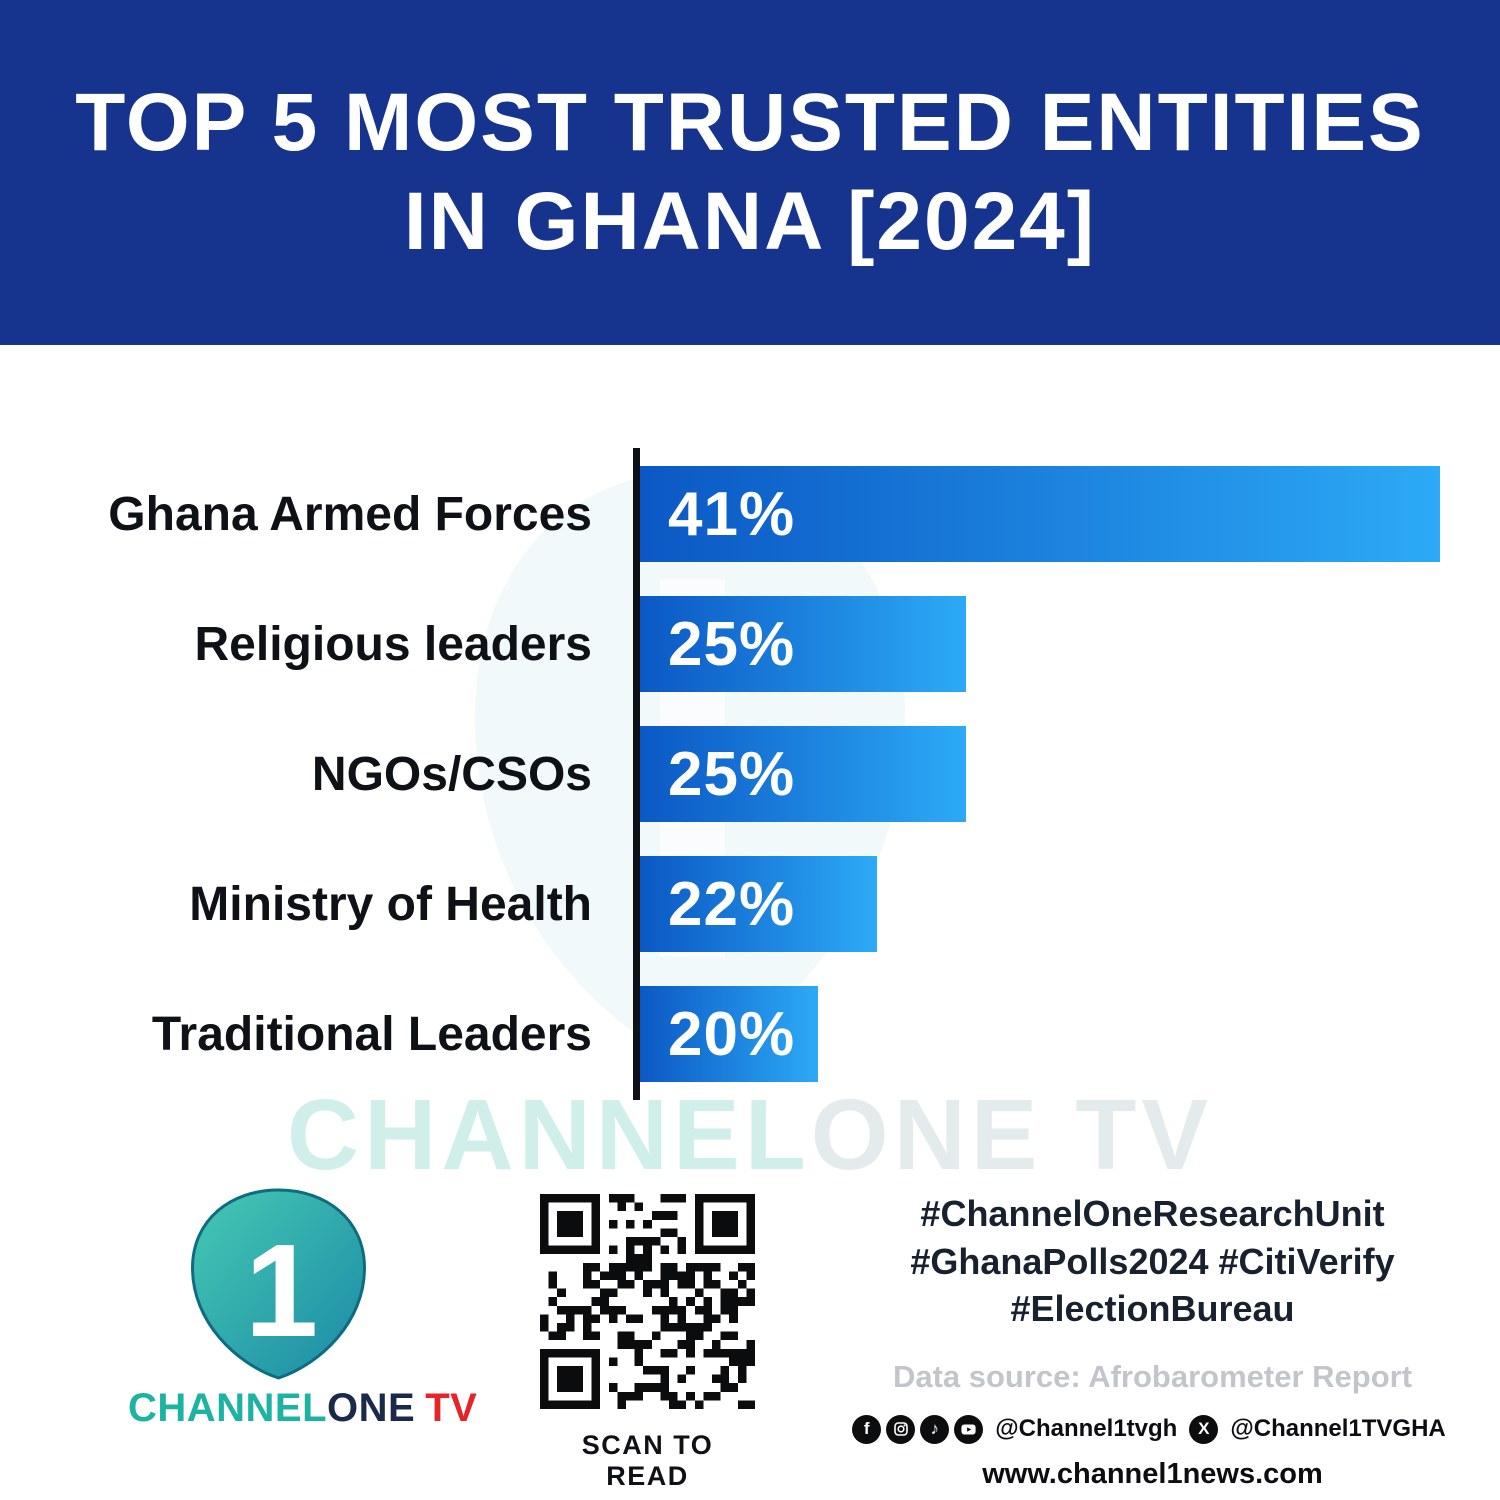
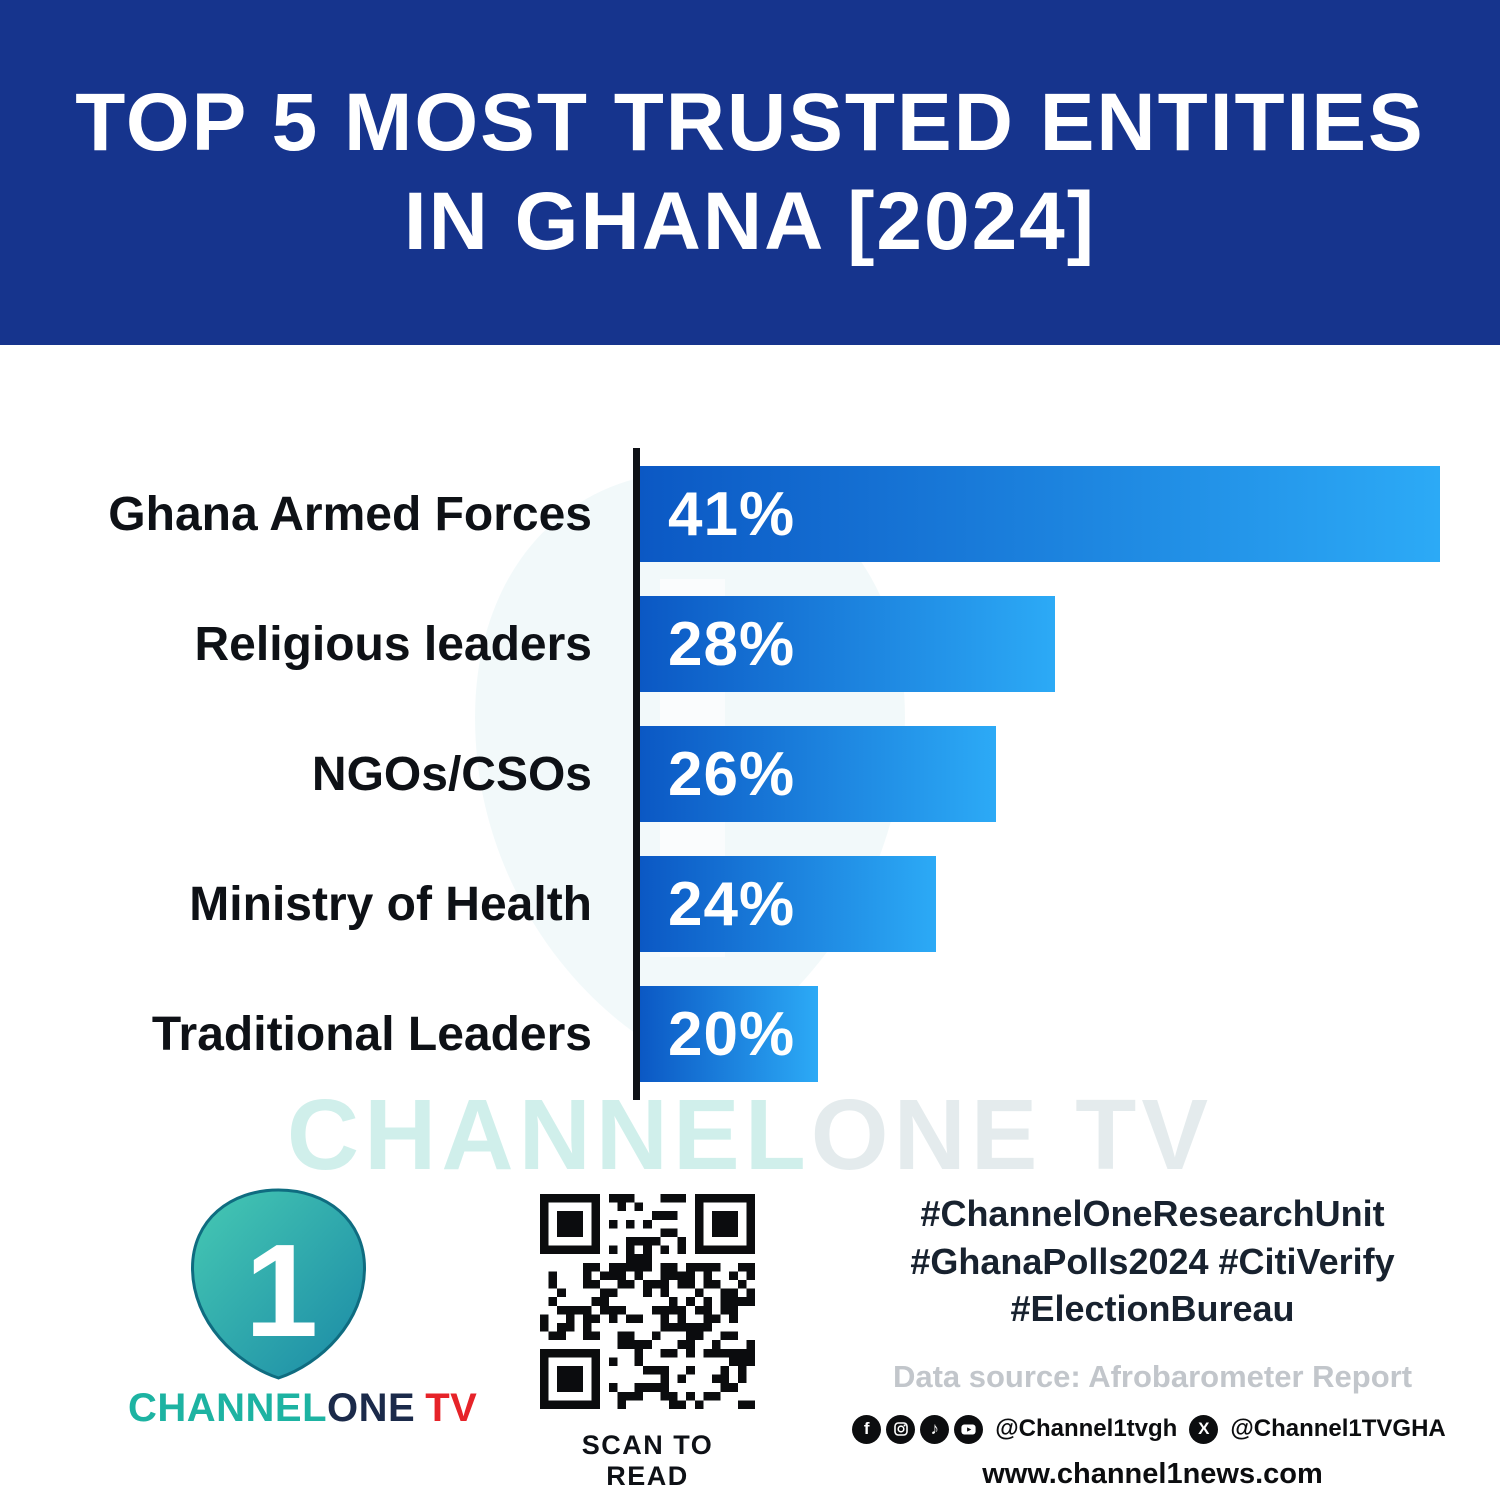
Religious leaders: 25% -> 28%
NGOs/CSOs: 25% -> 26%
Ministry of Health: 22% -> 24%
